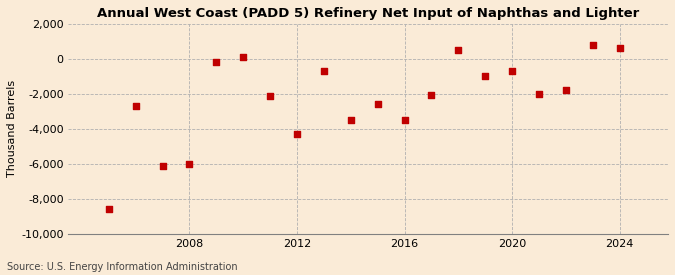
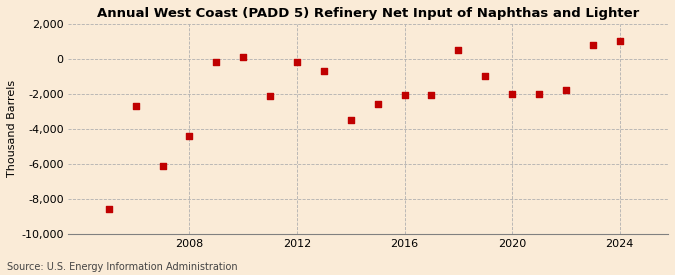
2008: -6,000 -> -4,400
2012: -4,300 -> -200
2016: -3,500 -> -2,000
2020: -700 -> -2,000
2024: 600 -> 1,000
